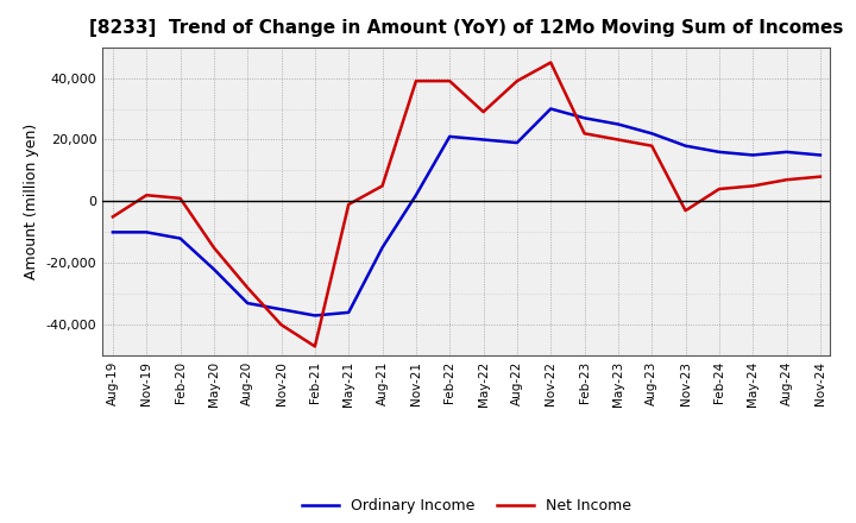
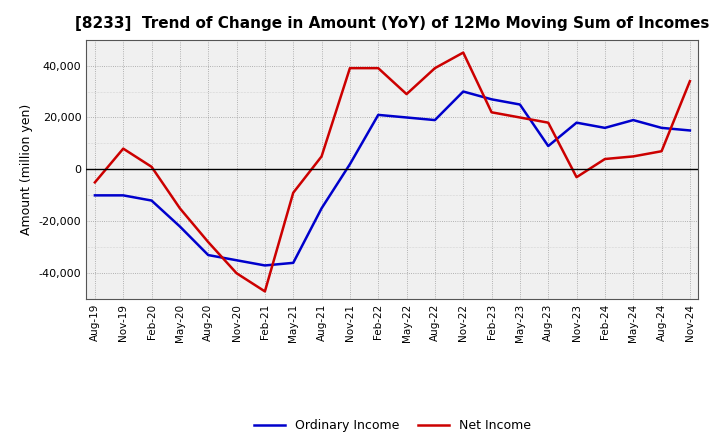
Net Income/Nov-19: 2,000 -> 8,000
Net Income/May-21: -1,000 -> -9,000
Ordinary Income/Aug-23: 22,000 -> 9,000
Ordinary Income/May-24: 15,000 -> 19,000
Net Income/Nov-24: 8,000 -> 34,000
